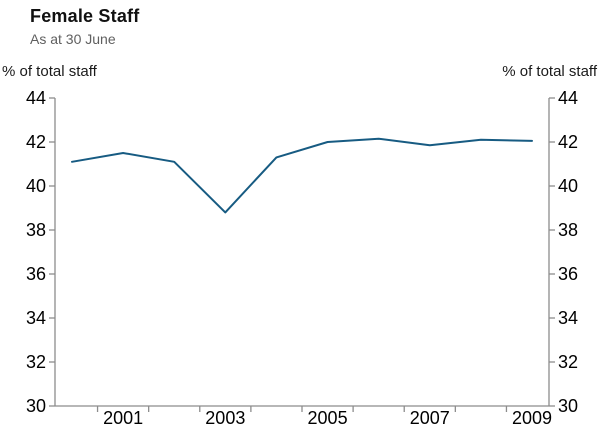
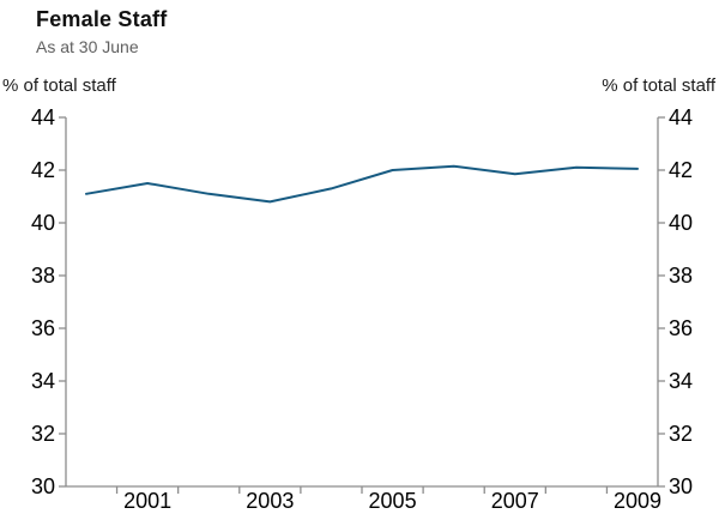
2003: 38.8 -> 40.8
